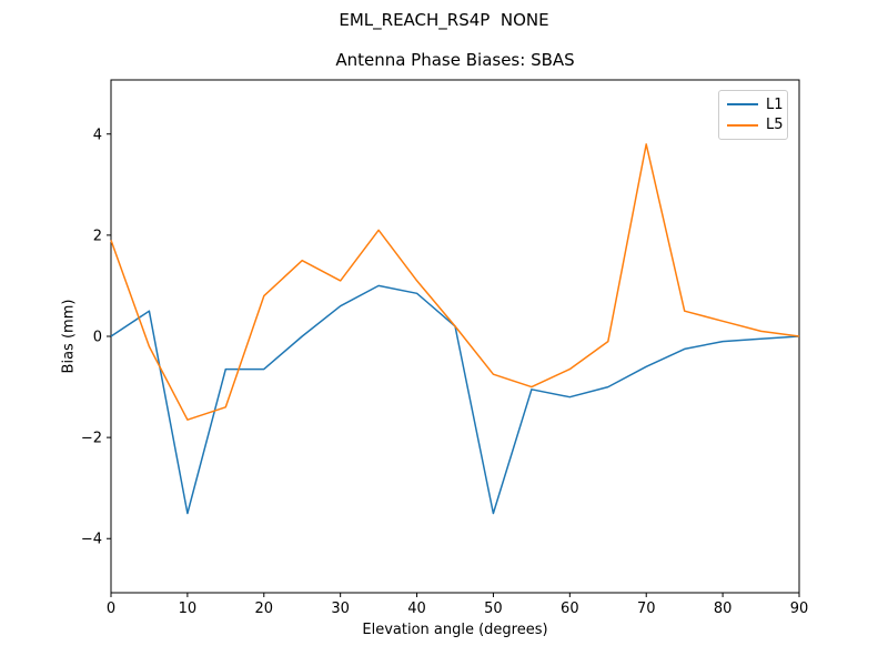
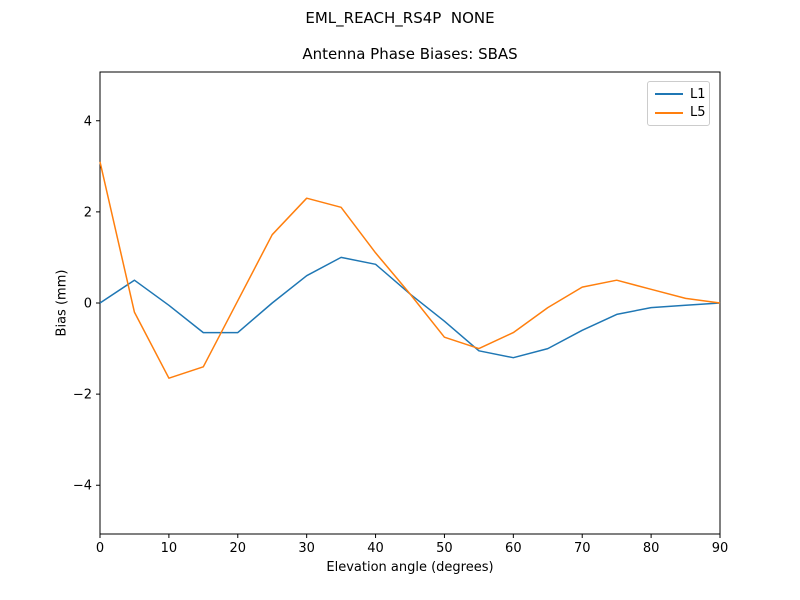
L5/0: 1.9 -> 3.1
L1/10: -3.5 -> -0.1
L5/20: 0.8 -> 0.1
L5/30: 1.1 -> 2.3
L1/50: -3.5 -> -0.4
L5/70: 3.8 -> 0.3
